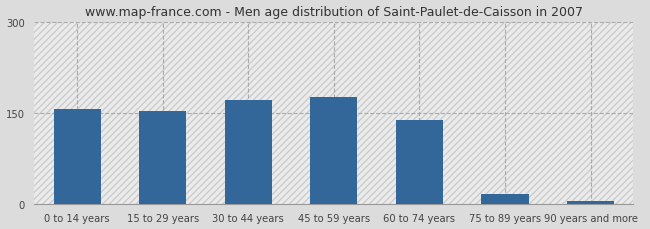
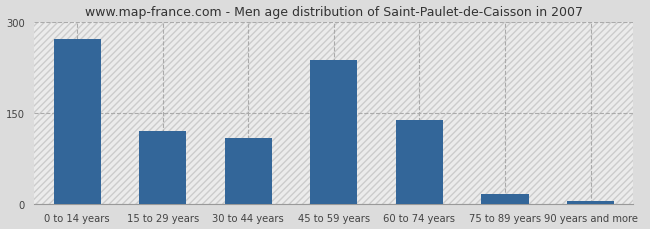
0 to 14 years: 156 -> 272
15 to 29 years: 153 -> 120
30 to 44 years: 170 -> 108
45 to 59 years: 175 -> 236
